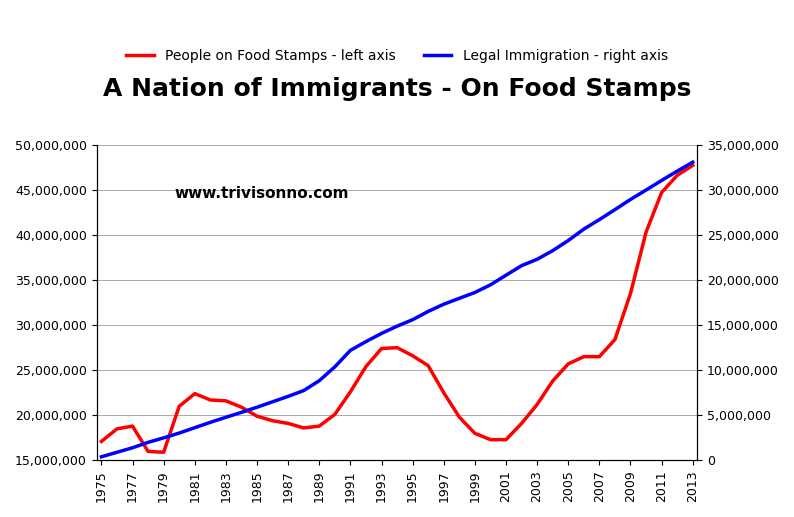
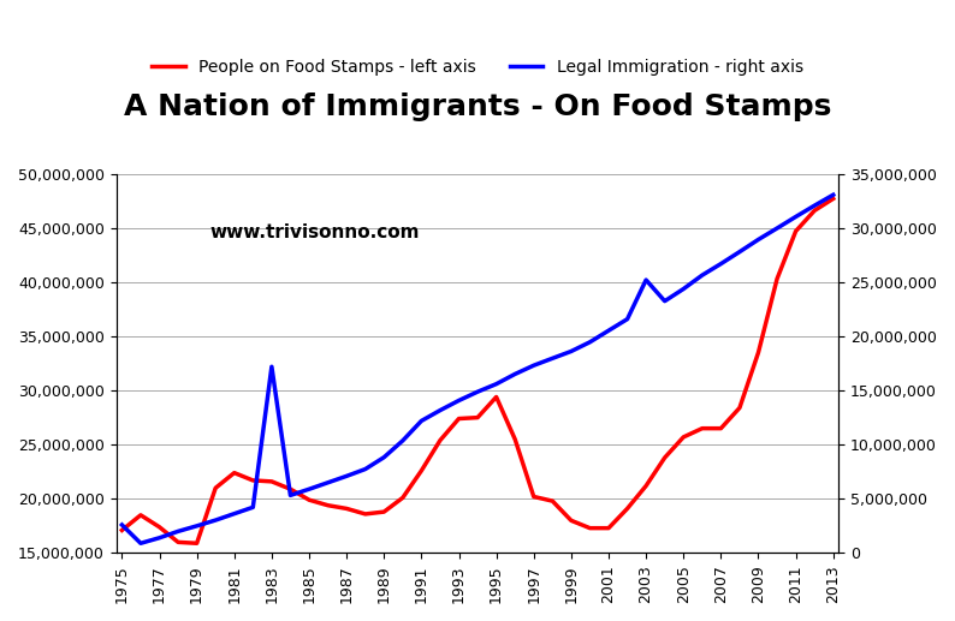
Legal Immigration - right axis/1975: 400,000 -> 2,600,000
People on Food Stamps - left axis/1977: 18,800,000 -> 17,400,000
Legal Immigration - right axis/1983: 4,800,000 -> 17,200,000
People on Food Stamps - left axis/1995: 26,600,000 -> 29,400,000
People on Food Stamps - left axis/1997: 22,500,000 -> 20,200,000
Legal Immigration - right axis/2003: 22,300,000 -> 25,200,000
